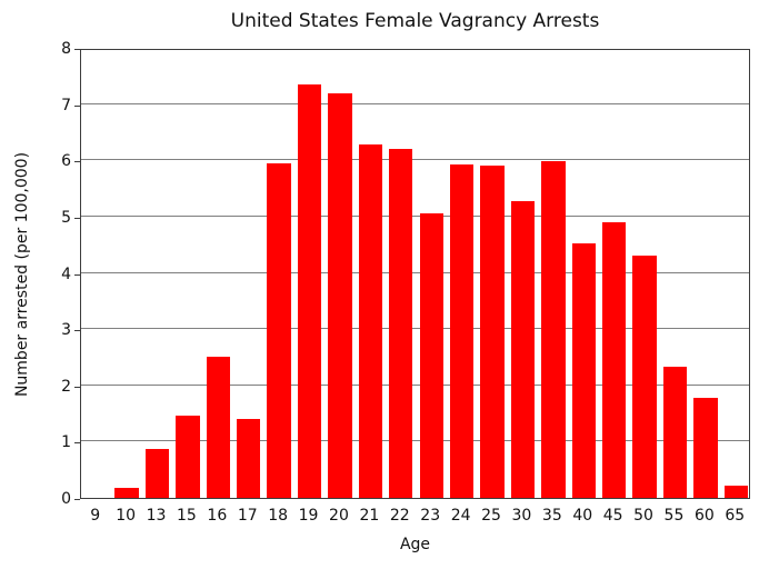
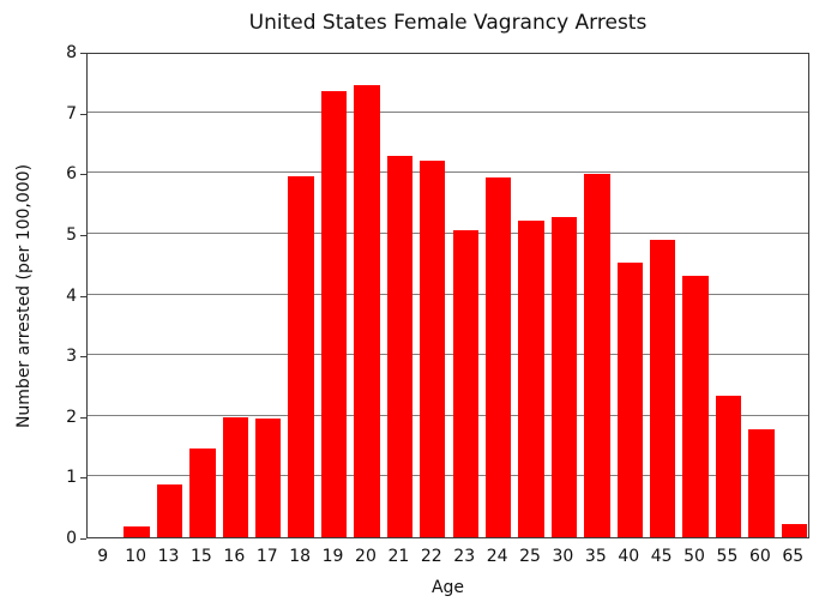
16: 2.5 -> 2.0
17: 1.4 -> 2.0
20: 7.2 -> 7.4
25: 5.9 -> 5.2
